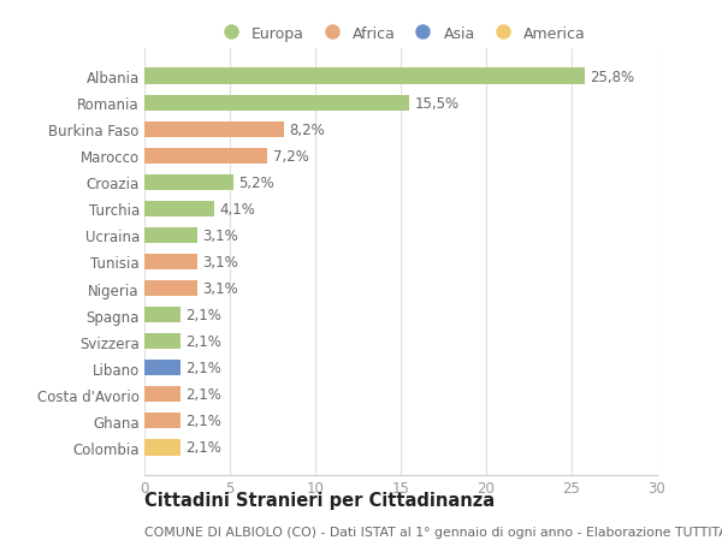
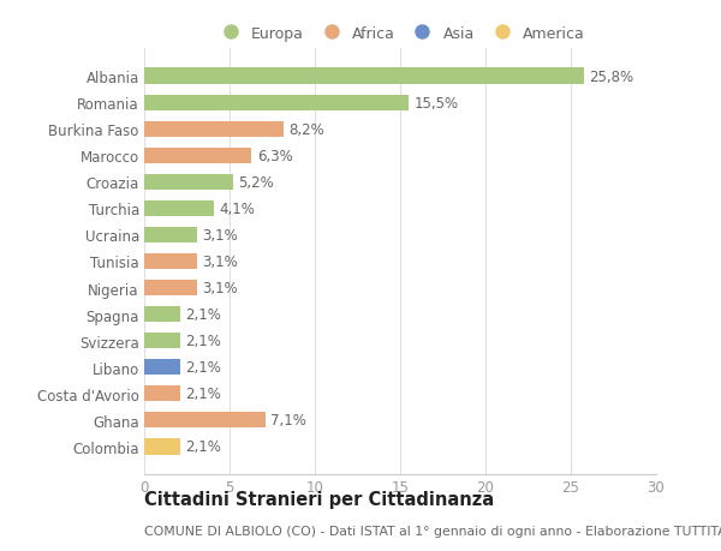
Marocco: 7,2% -> 6,3%
Ghana: 2,1% -> 7,1%
